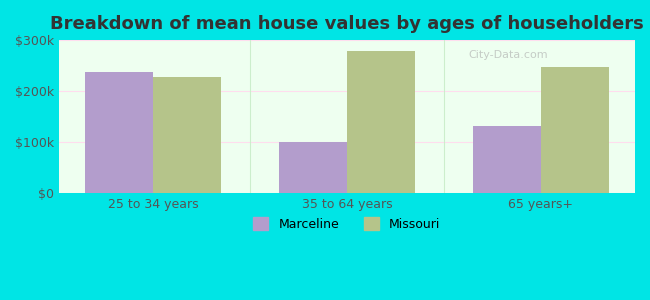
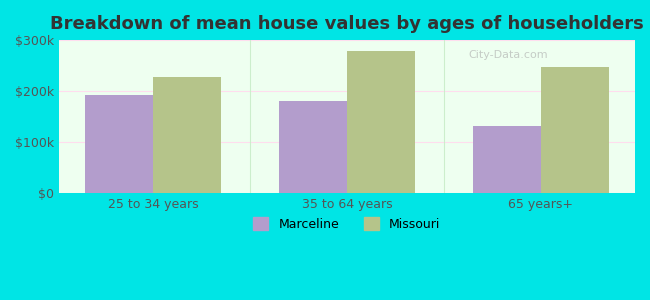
Marceline/25 to 34 years: $237k -> $192k
Marceline/35 to 64 years: $100k -> $180k
